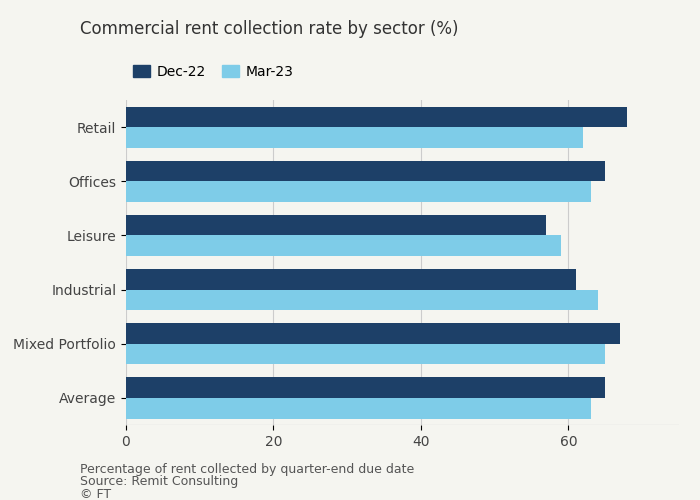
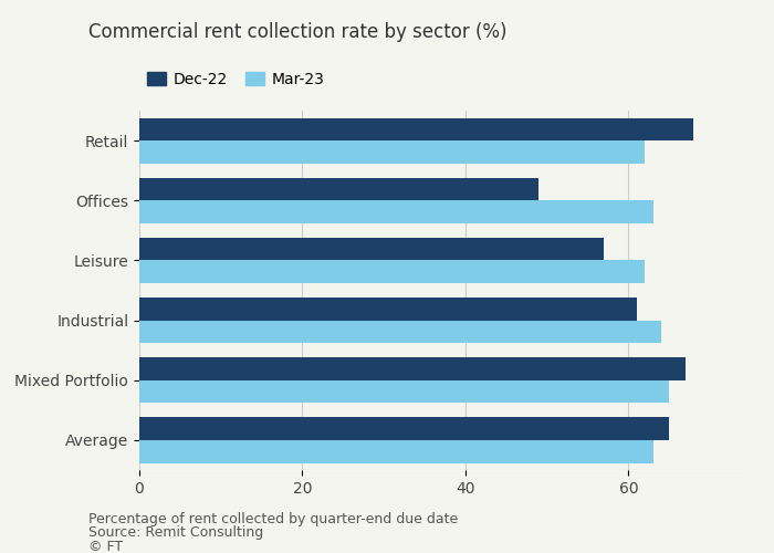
Dec-22/Offices: 65 -> 49
Mar-23/Leisure: 59 -> 62
